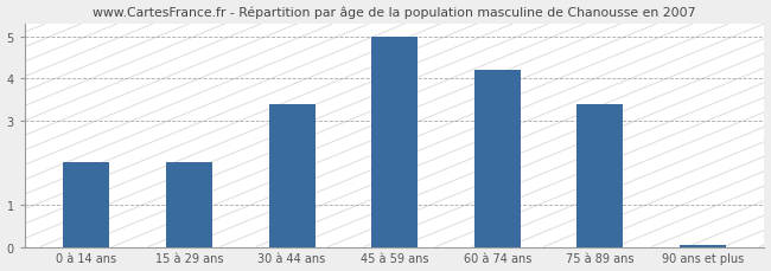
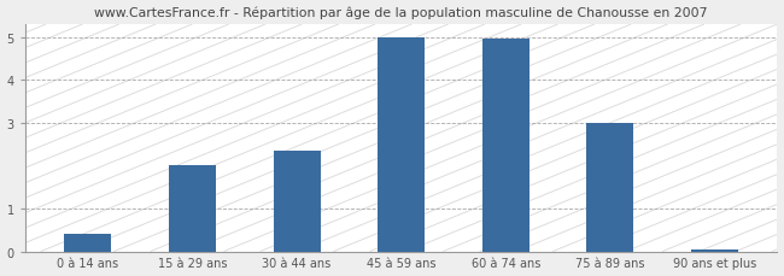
0 à 14 ans: 2.00 -> 0.40
30 à 44 ans: 3.40 -> 2.35
60 à 74 ans: 4.20 -> 4.95
75 à 89 ans: 3.40 -> 3.00
